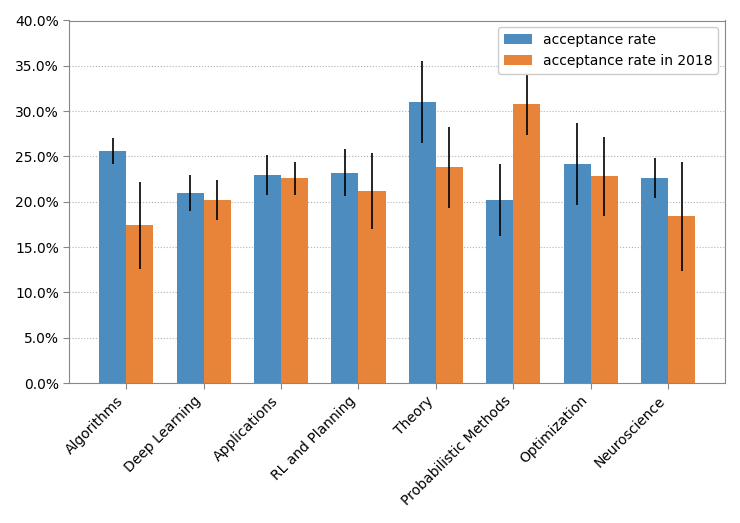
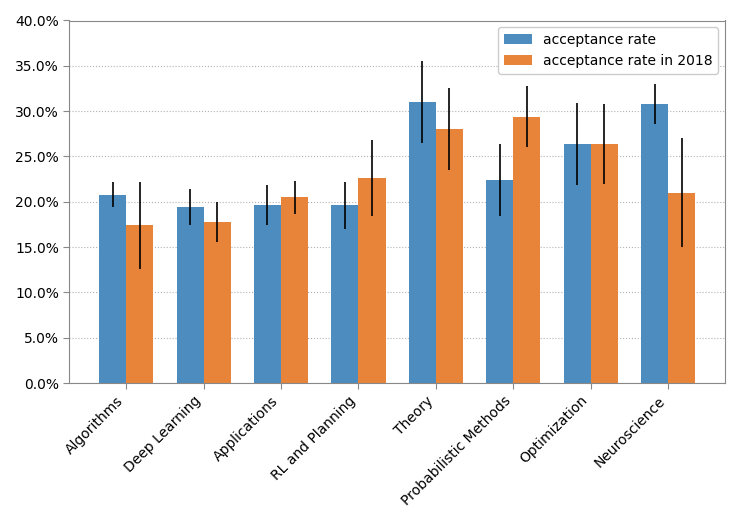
acceptance rate/Algorithms: 25.6% -> 20.8%
acceptance rate/Deep Learning: 21.0% -> 19.4%
acceptance rate in 2018/Deep Learning: 20.2% -> 17.8%
acceptance rate/Applications: 23.0% -> 19.6%
acceptance rate in 2018/Applications: 22.6% -> 20.5%
acceptance rate/RL and Planning: 23.2% -> 19.6%
acceptance rate in 2018/RL and Planning: 21.2% -> 22.6%
acceptance rate in 2018/Theory: 23.8% -> 28.0%
acceptance rate/Probabilistic Methods: 20.2% -> 22.4%
acceptance rate in 2018/Probabilistic Methods: 30.8% -> 29.4%
acceptance rate/Optimization: 24.2% -> 26.4%
acceptance rate in 2018/Optimization: 22.8% -> 26.4%
acceptance rate/Neuroscience: 22.6% -> 30.8%
acceptance rate in 2018/Neuroscience: 18.4% -> 21.0%
